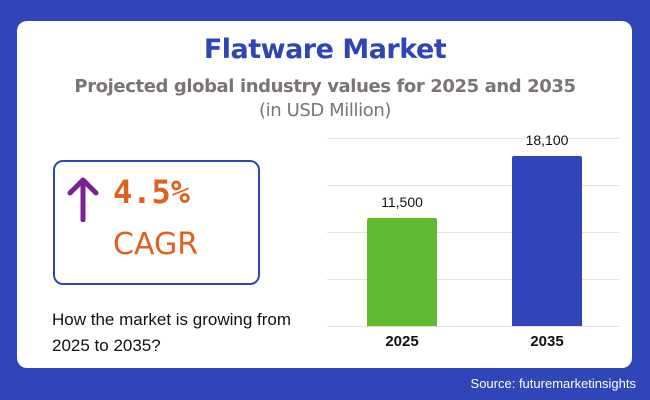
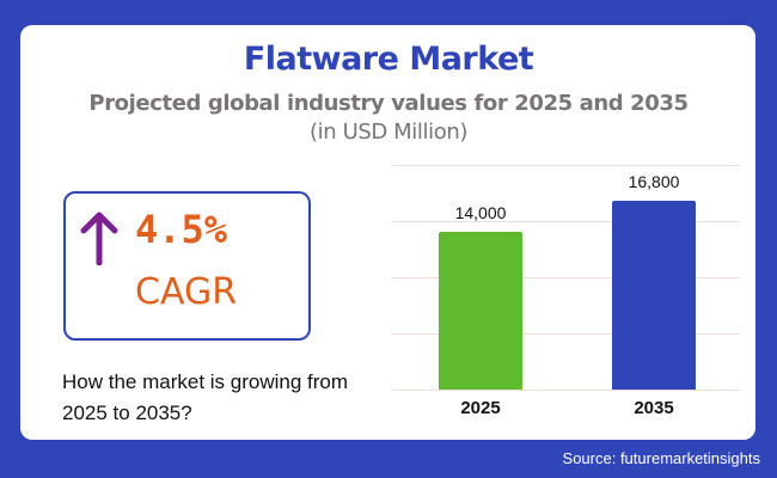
2025: 11,500 -> 14,000
2035: 18,100 -> 16,800
